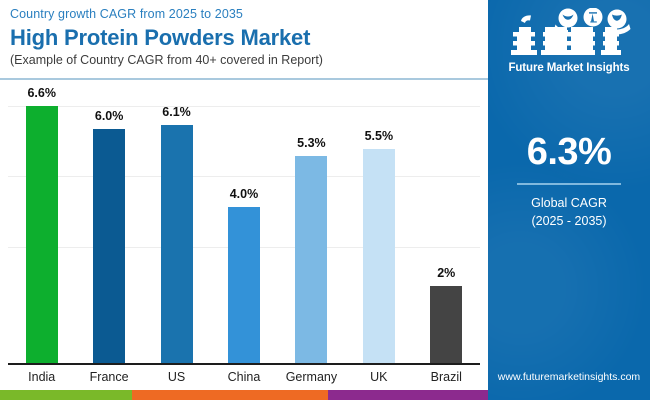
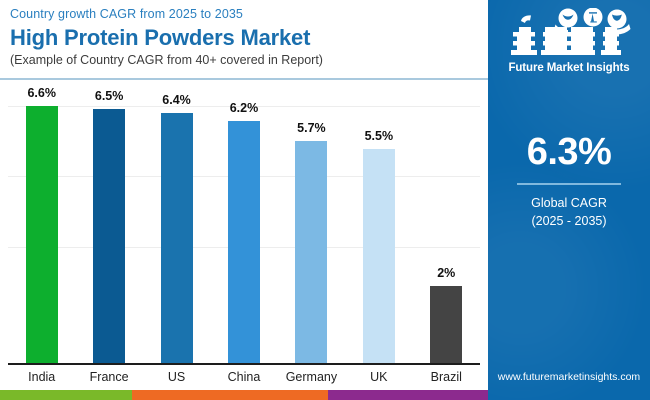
France: 6.0% -> 6.5%
US: 6.1% -> 6.4%
China: 4.0% -> 6.2%
Germany: 5.3% -> 5.7%
